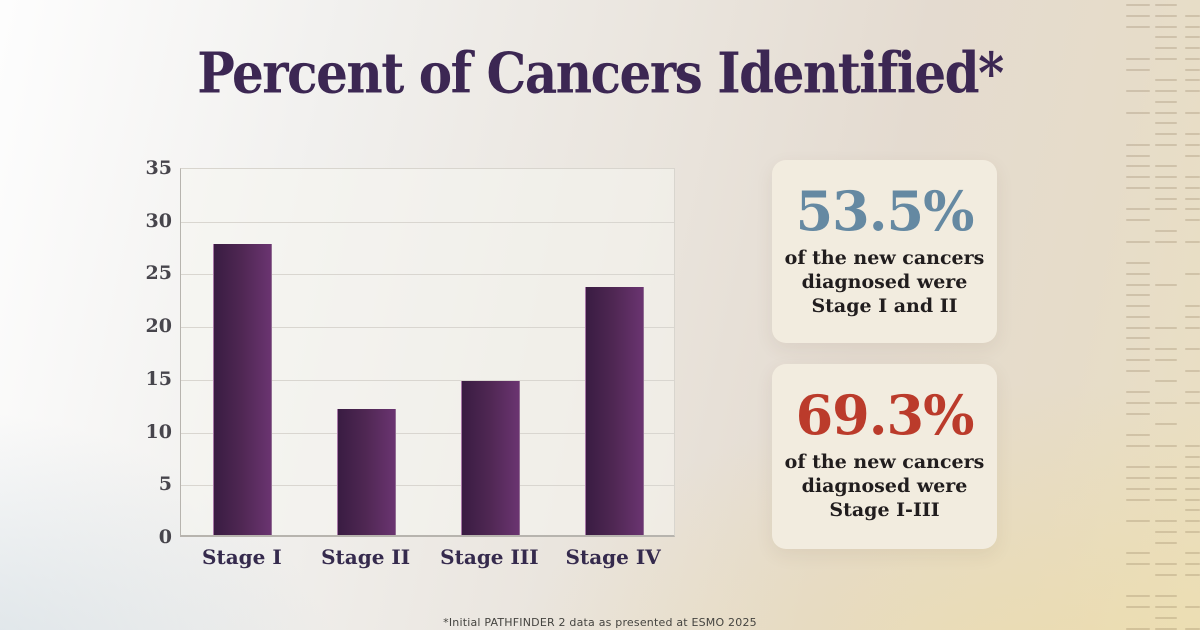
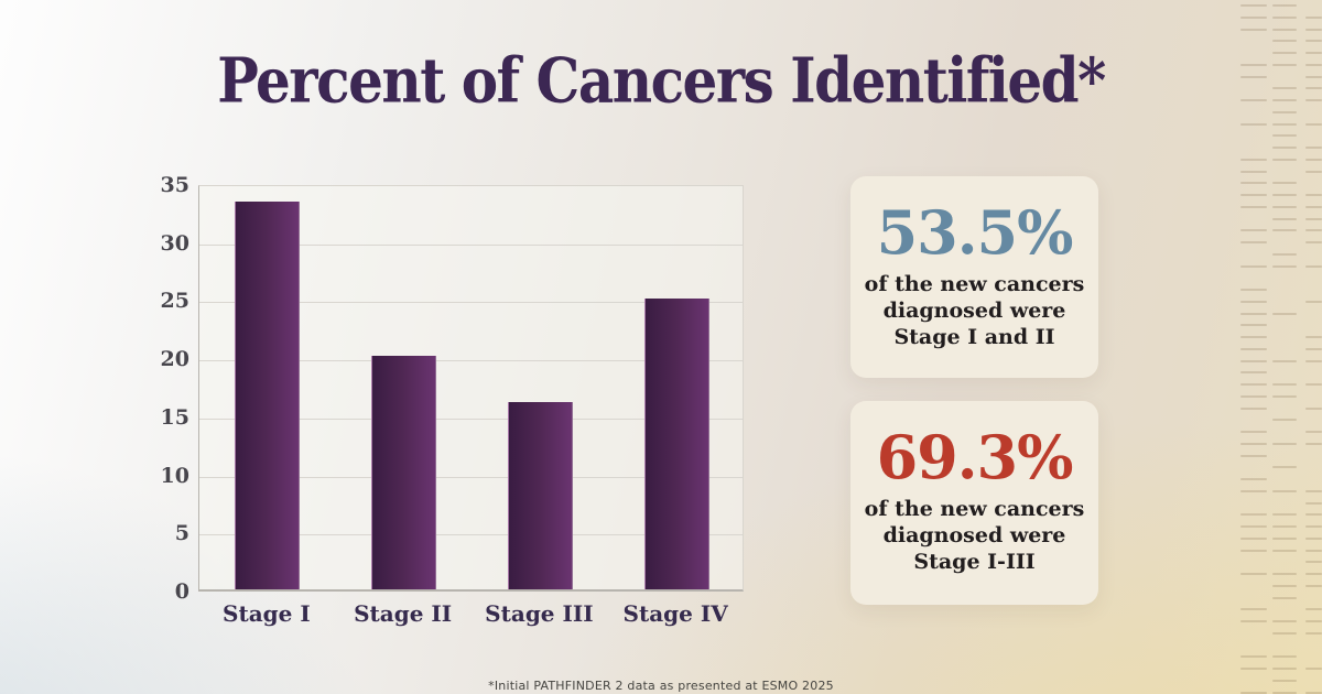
Stage I: 27.6 -> 33.4
Stage II: 12.0 -> 20.1
Stage III: 14.6 -> 16.1
Stage IV: 23.5 -> 25.0
